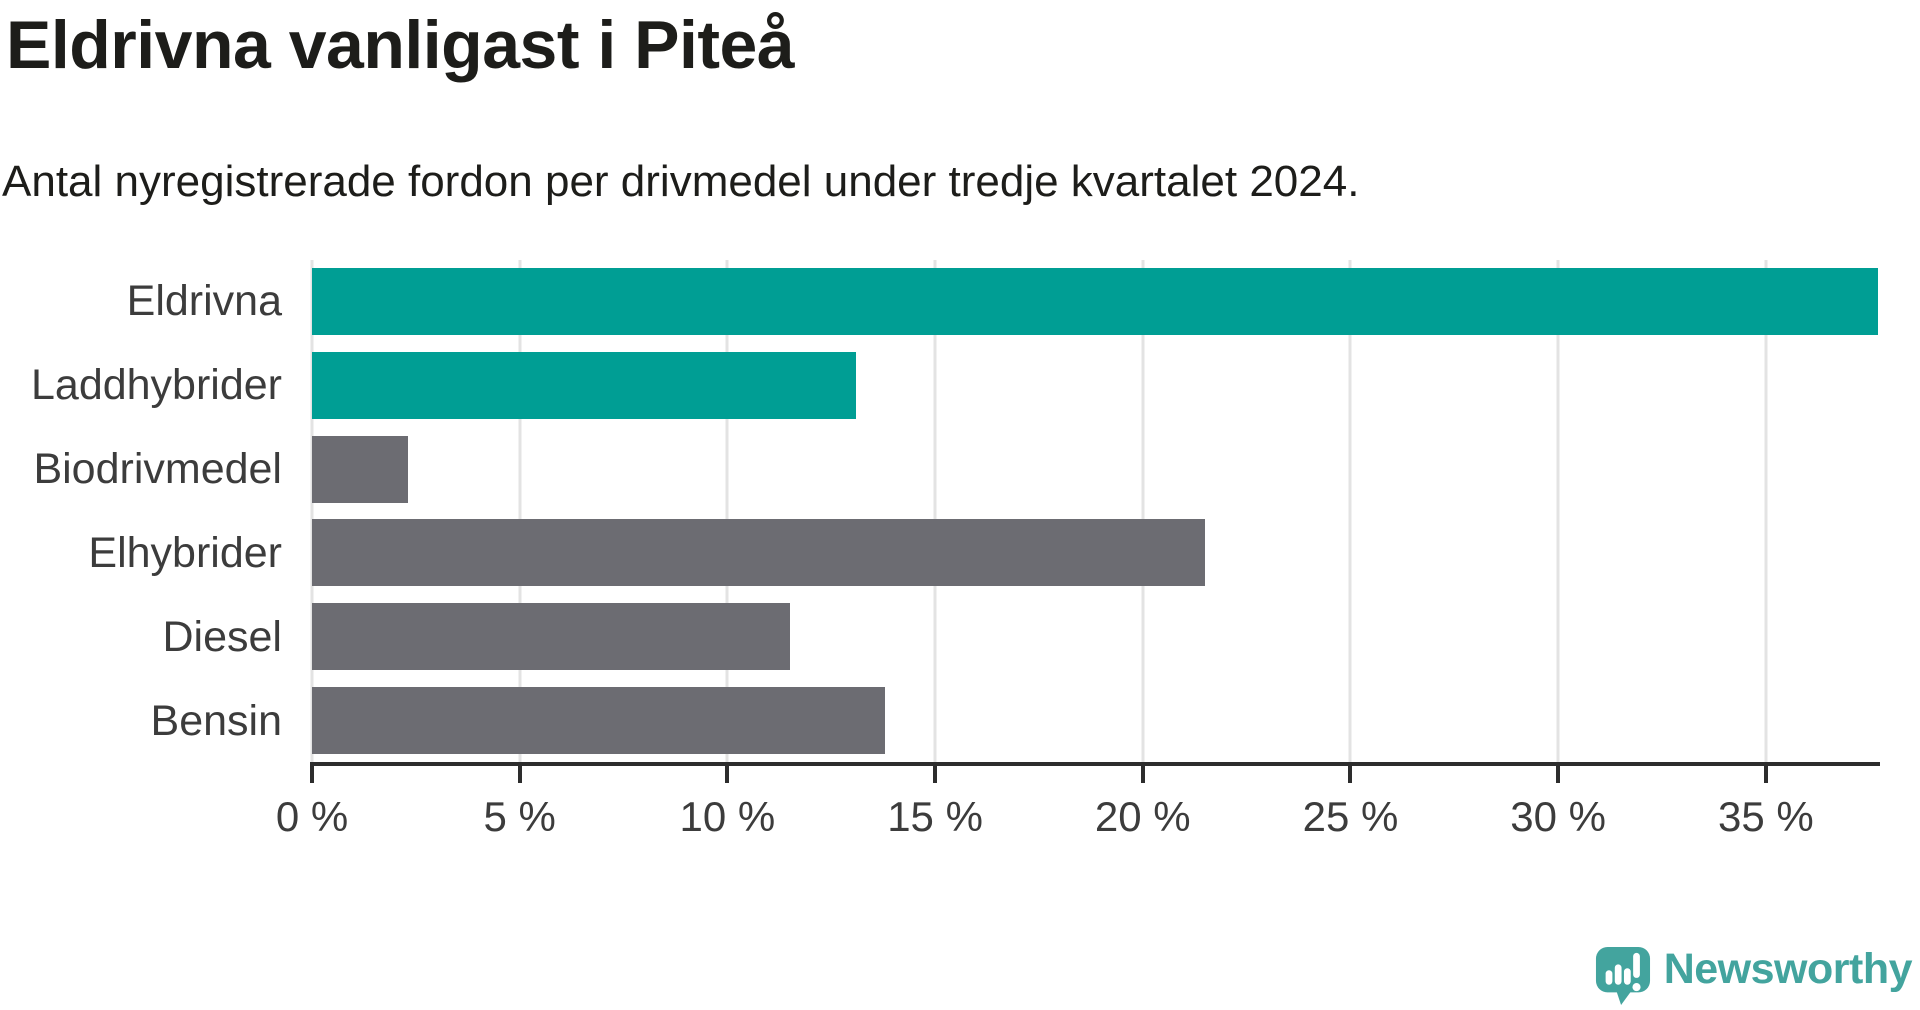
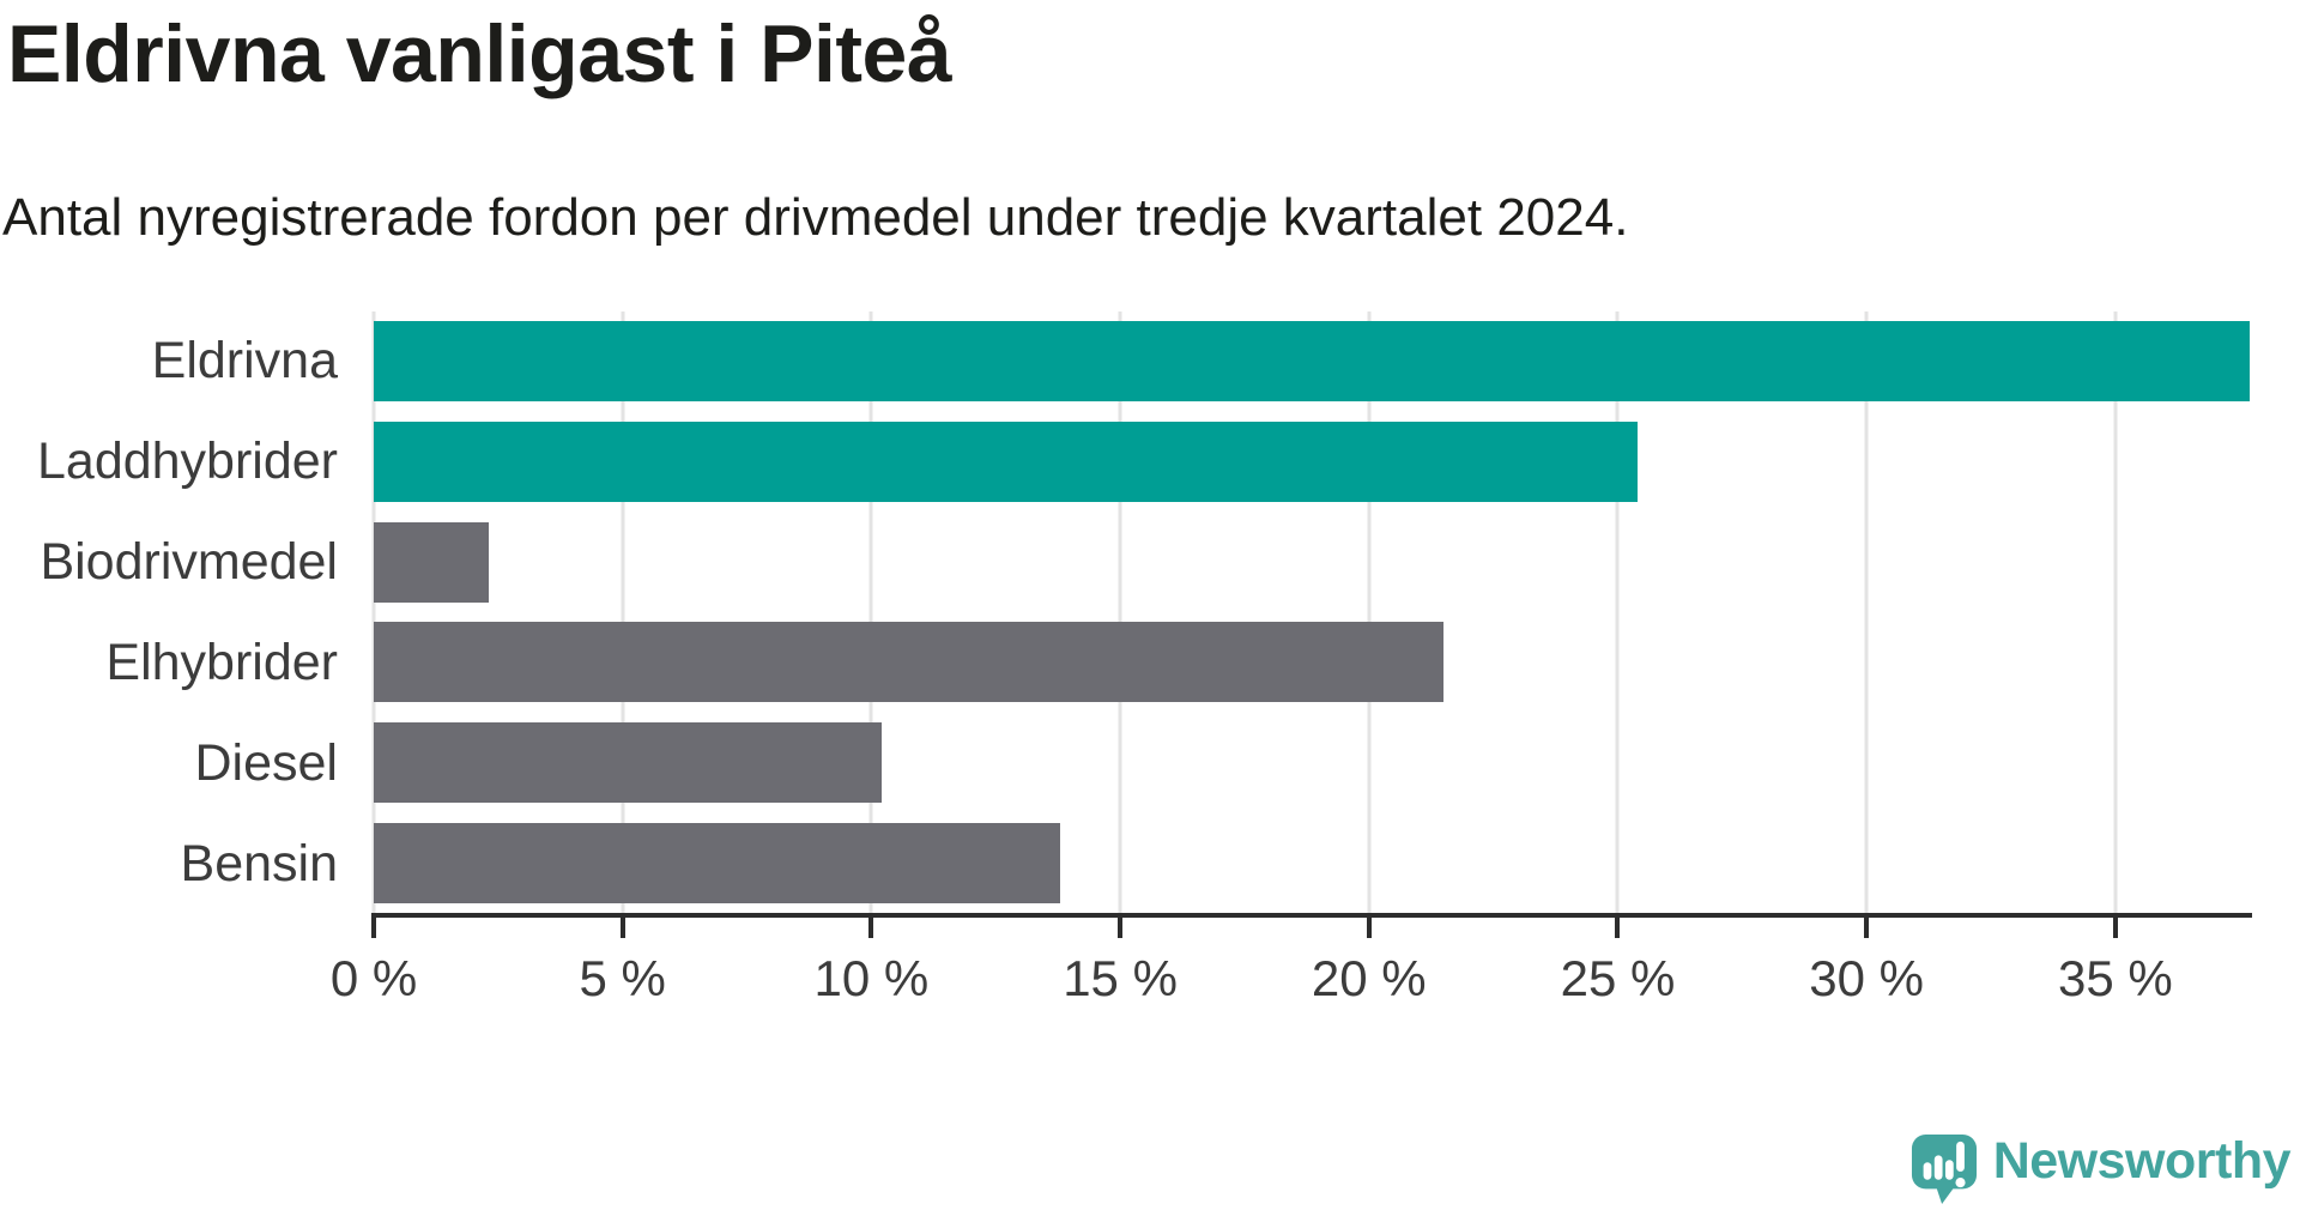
Laddhybrider: 13.1% -> 25.4%
Diesel: 11.5% -> 10.2%
